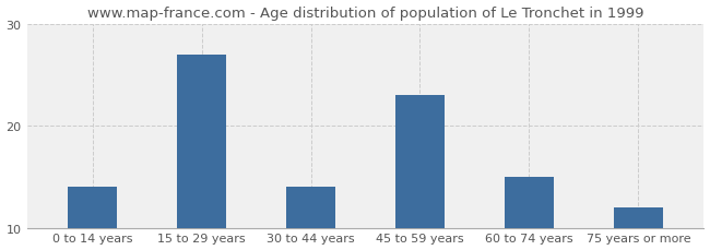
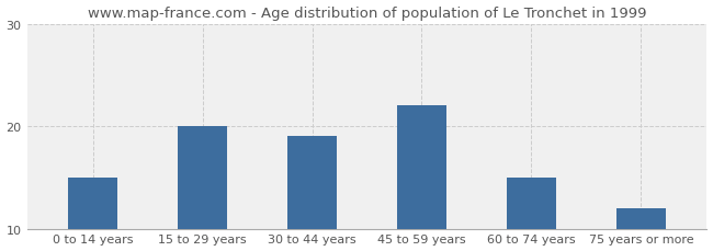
0 to 14 years: 14 -> 15
15 to 29 years: 27 -> 20
30 to 44 years: 14 -> 19
45 to 59 years: 23 -> 22
